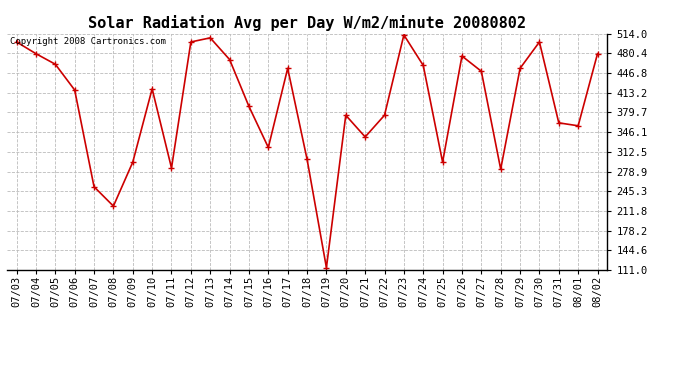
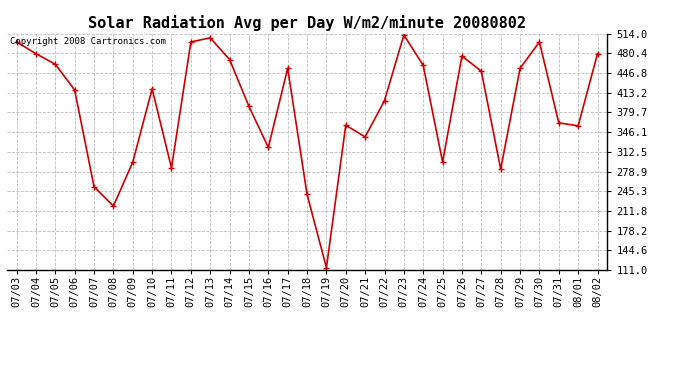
07/18: 300 -> 240
07/20: 375 -> 358
07/22: 375 -> 400
